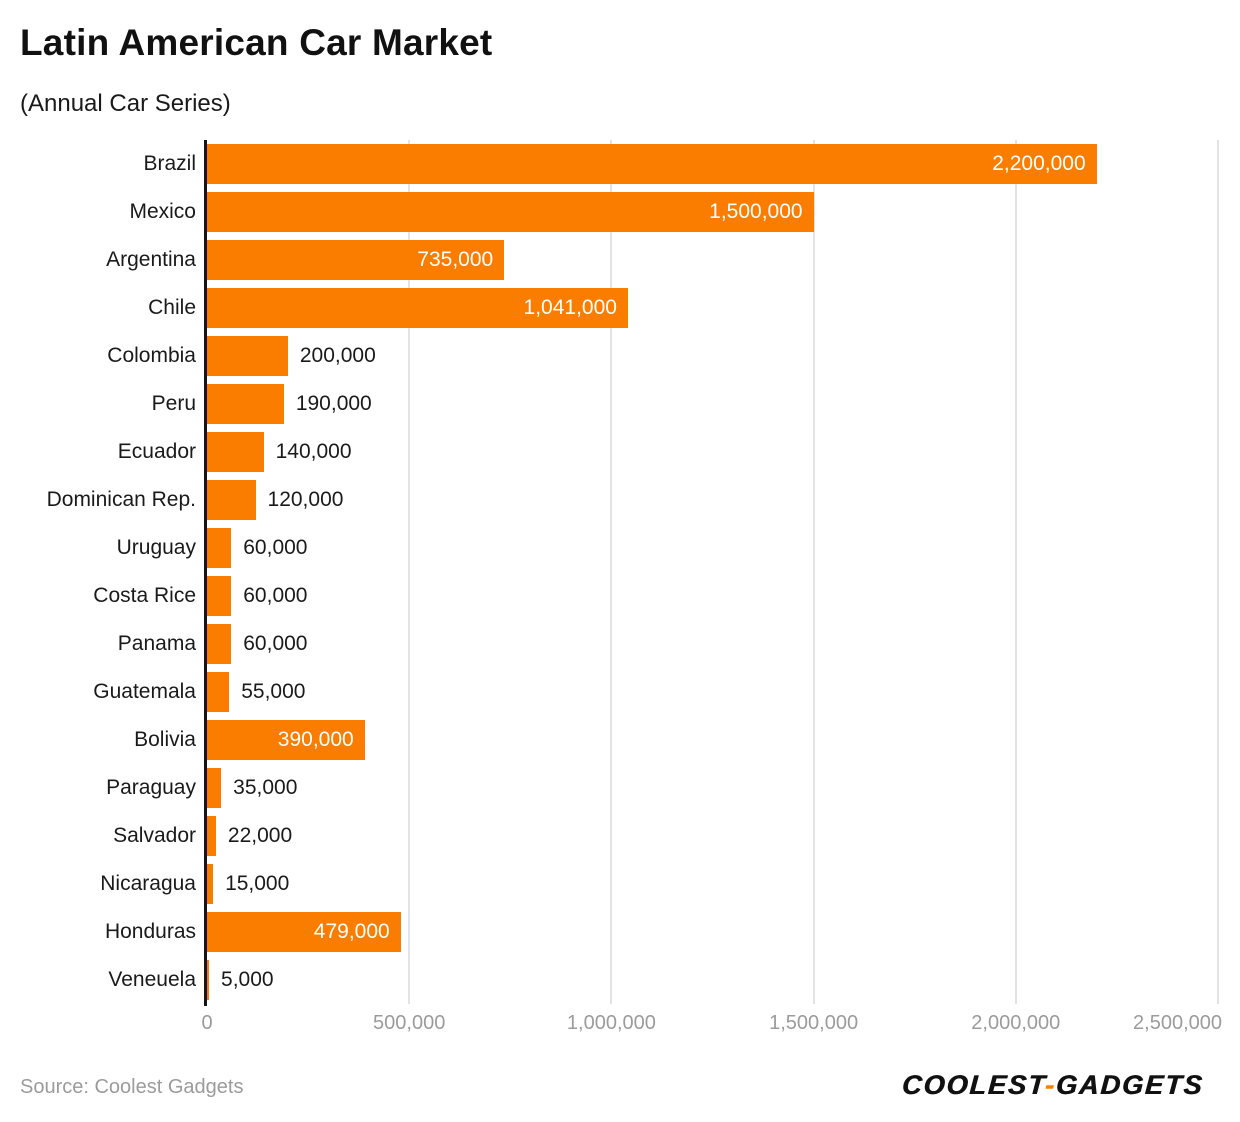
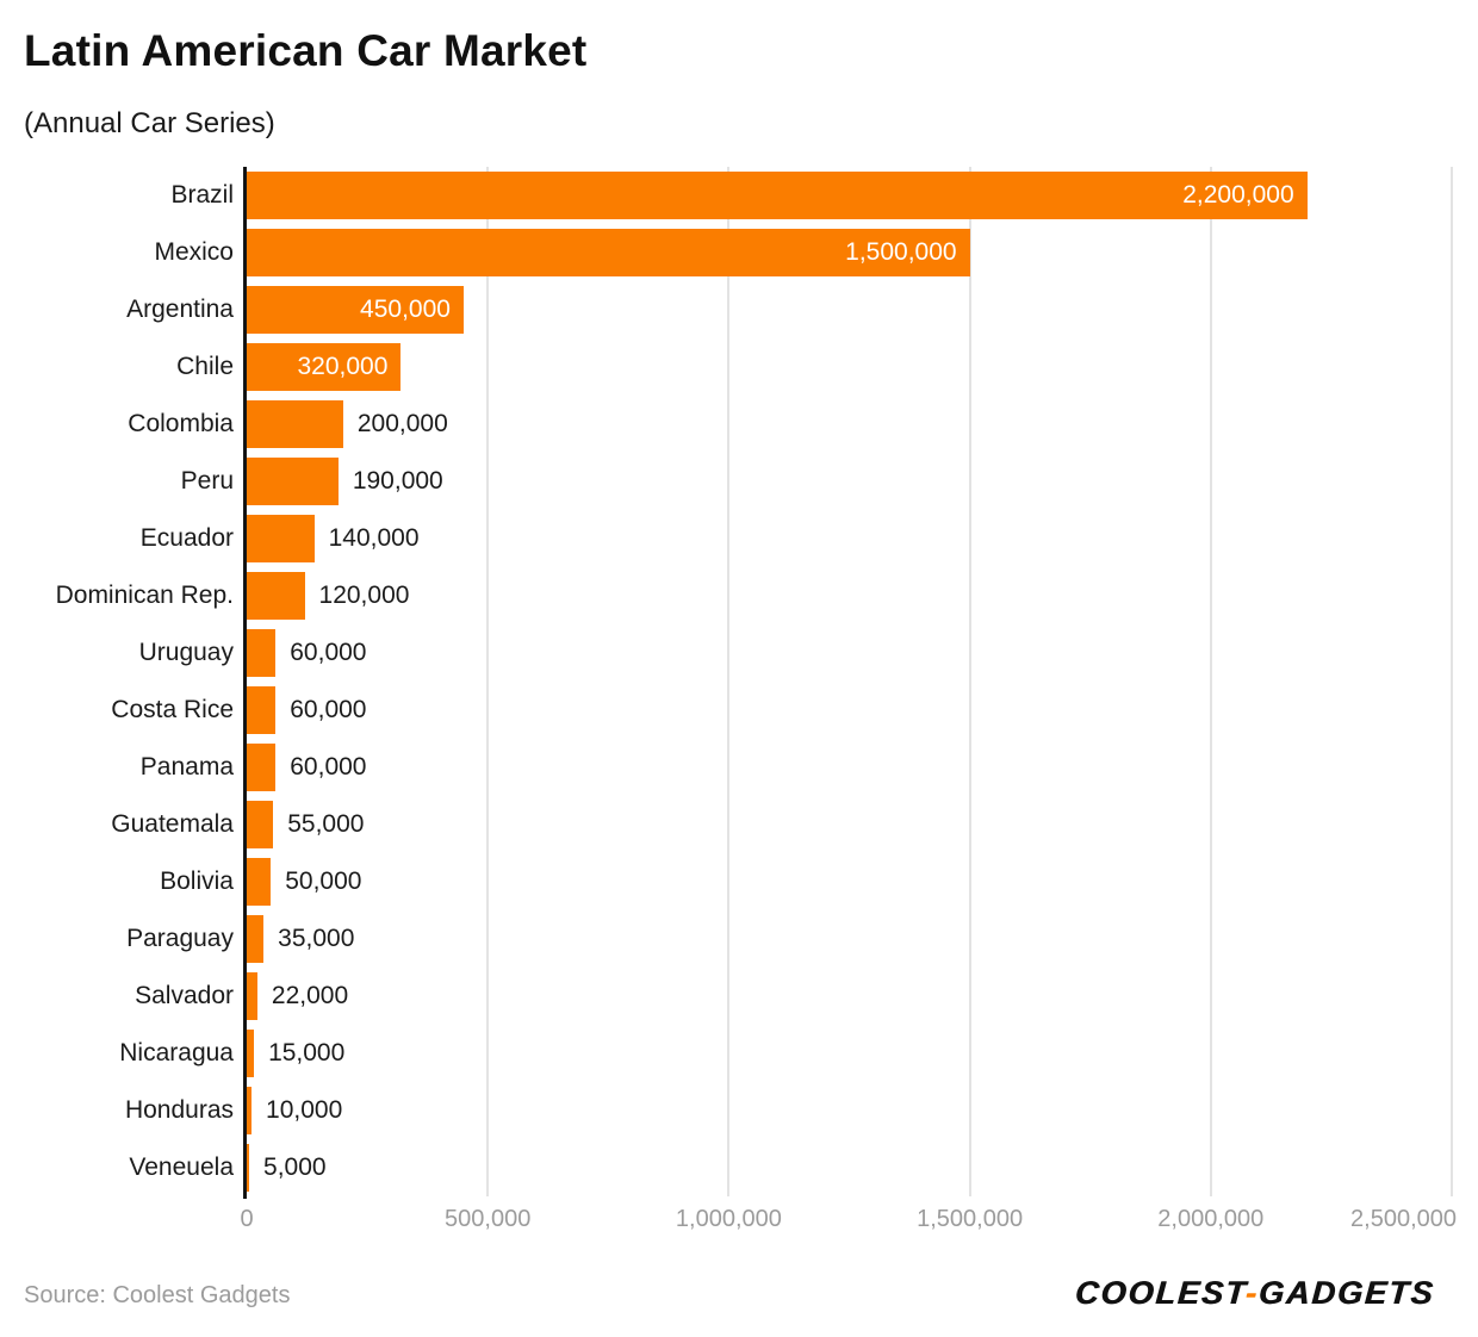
Argentina: 735,000 -> 450,000
Chile: 1,041,000 -> 320,000
Bolivia: 390,000 -> 50,000
Honduras: 479,000 -> 10,000
